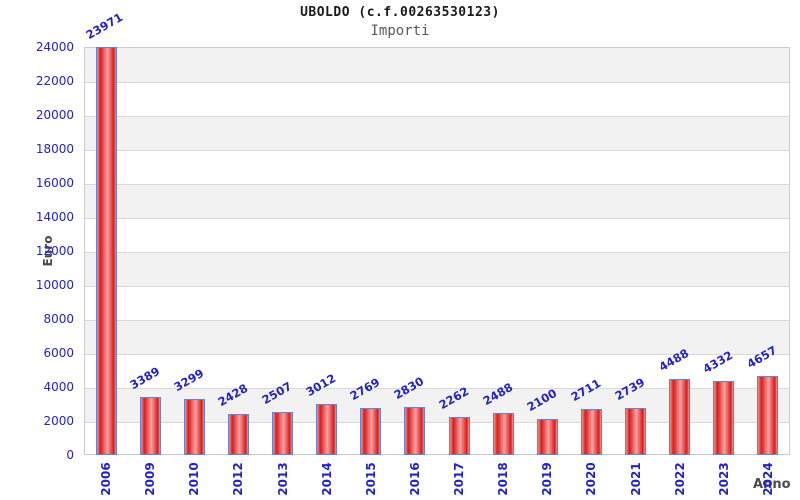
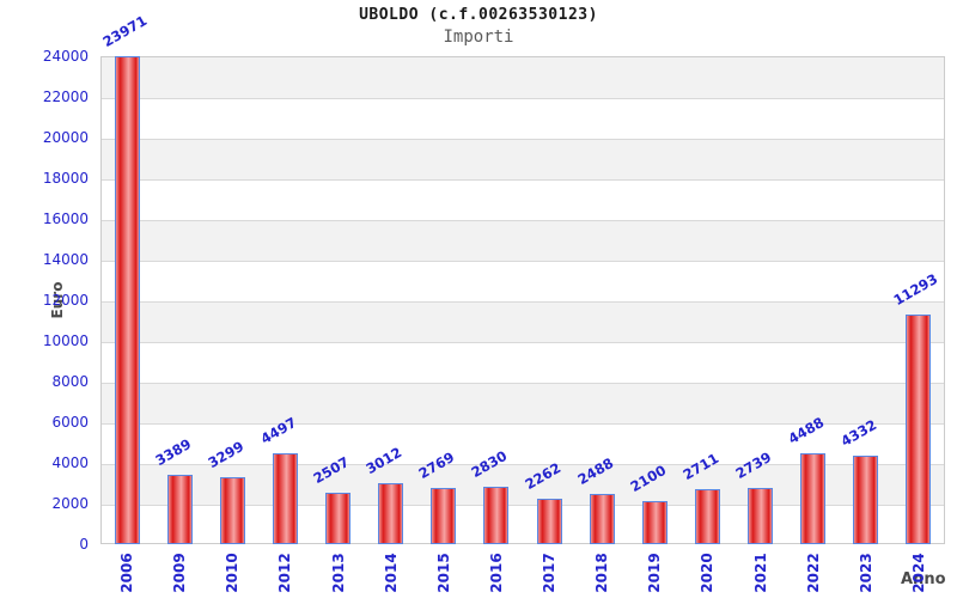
2012: 2428 -> 4497
2024: 4657 -> 11293
